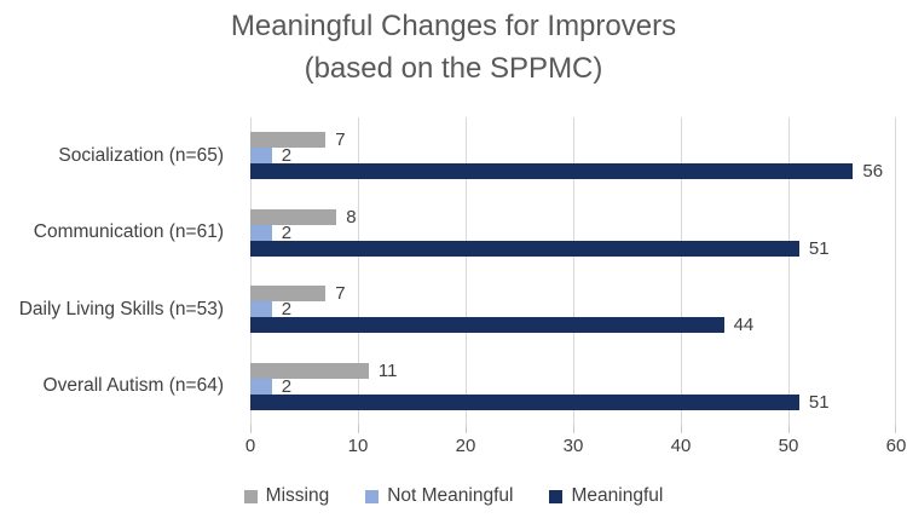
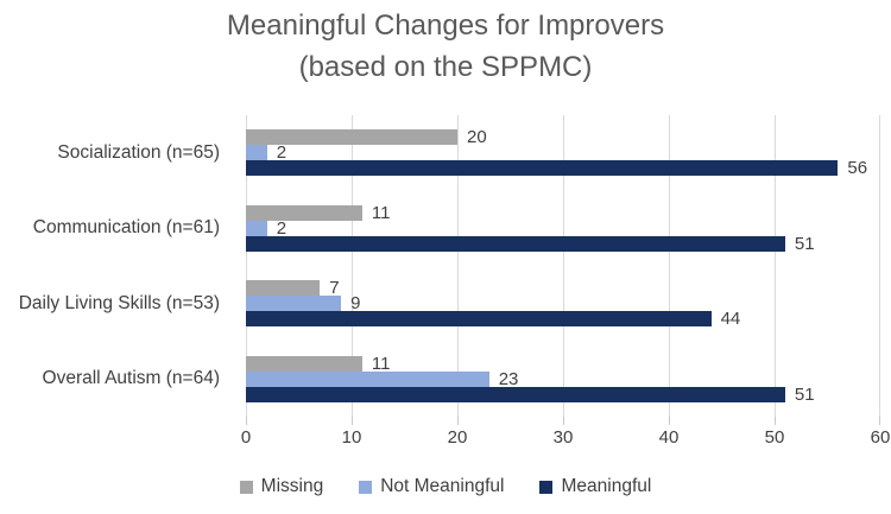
Missing/Socialization (n=65): 7 -> 20
Missing/Communication (n=61): 8 -> 11
Not Meaningful/Daily Living Skills (n=53): 2 -> 9
Not Meaningful/Overall Autism (n=64): 2 -> 23
